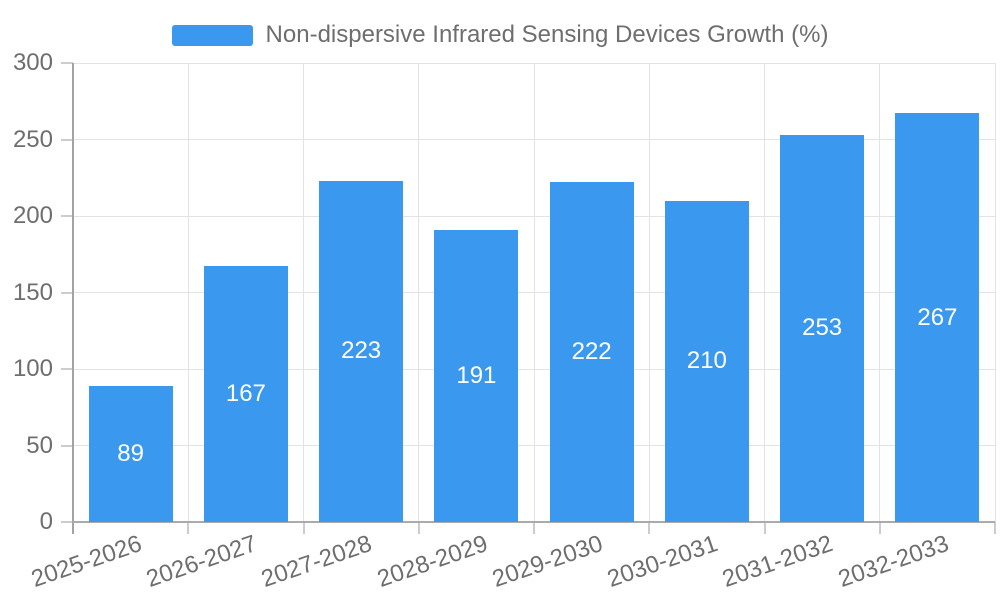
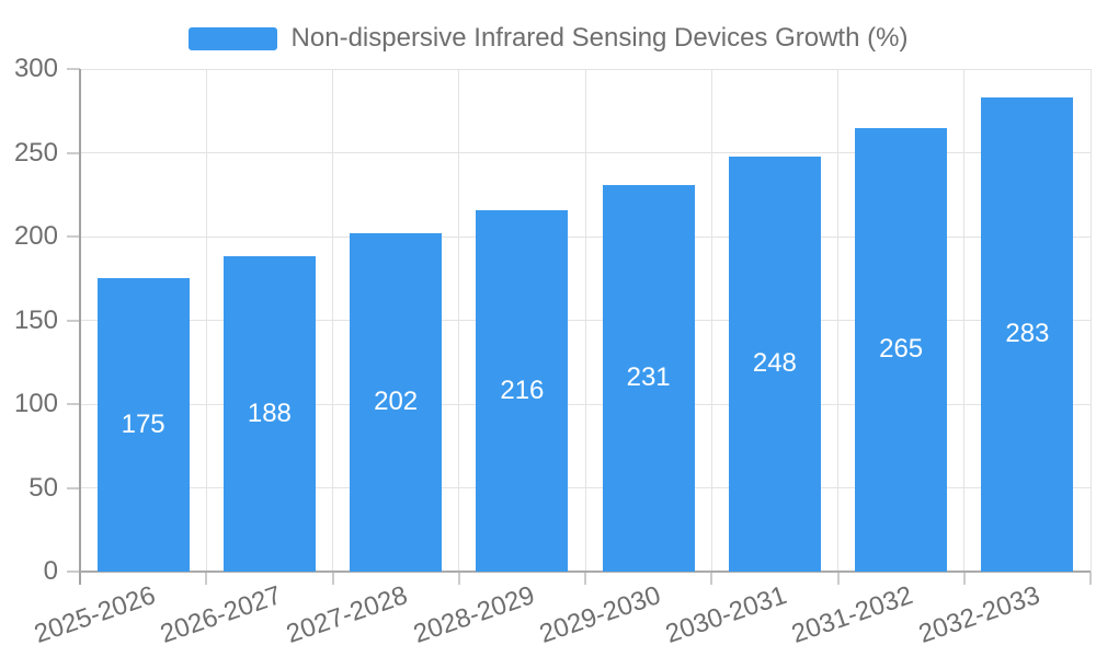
2025-2026: 89 -> 175
2026-2027: 167 -> 188
2027-2028: 223 -> 202
2028-2029: 191 -> 216
2029-2030: 222 -> 231
2030-2031: 210 -> 248
2031-2032: 253 -> 265
2032-2033: 267 -> 283
